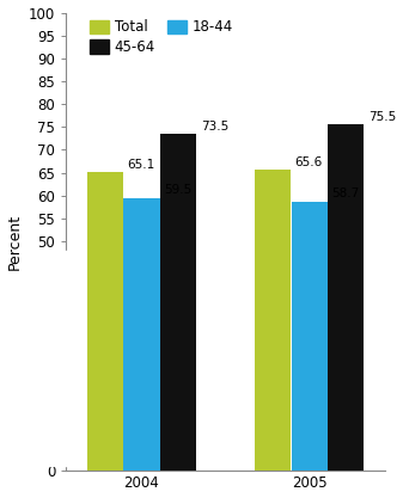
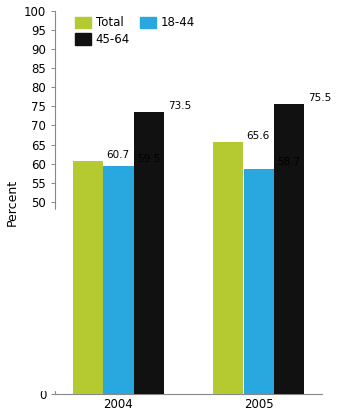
Total/2004: 65.1 -> 60.7
